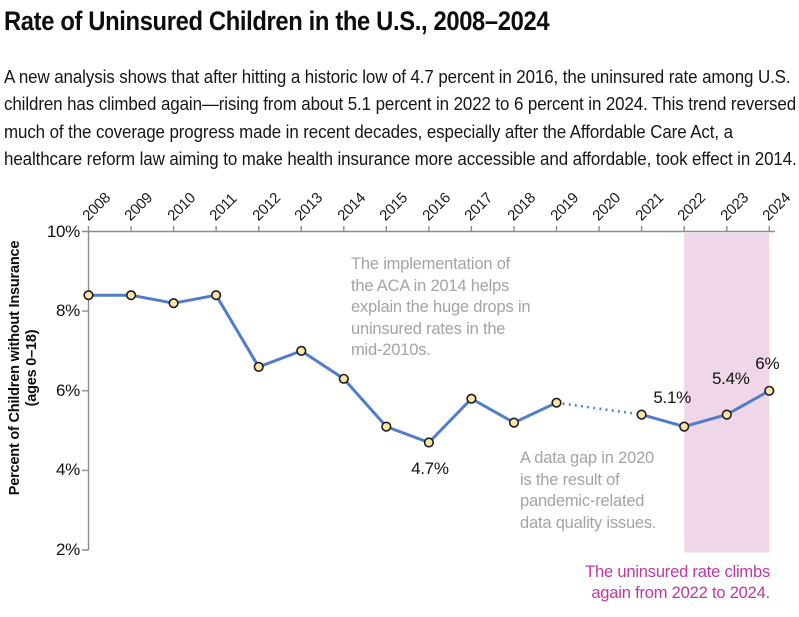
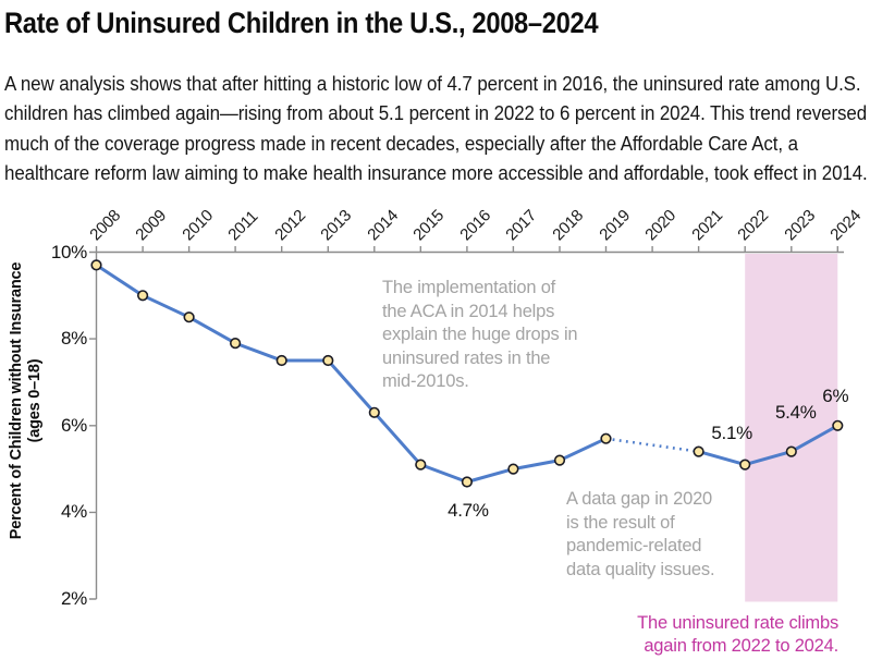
2008: 8.4% -> 9.7%
2009: 8.4% -> 9.0%
2010: 8.2% -> 8.5%
2011: 8.4% -> 7.9%
2012: 6.6% -> 7.5%
2013: 7.0% -> 7.5%
2017: 5.8% -> 5.0%
